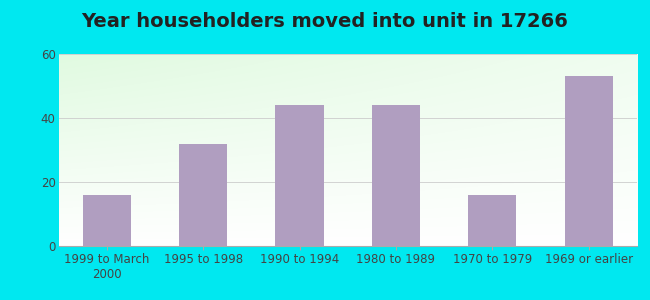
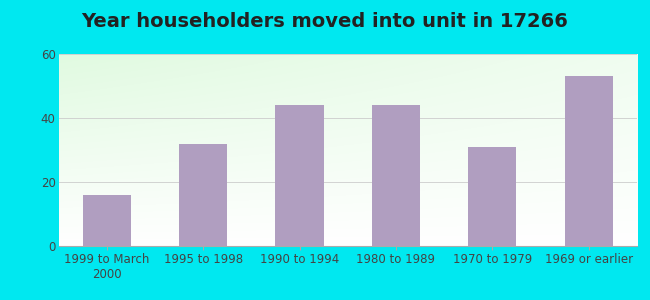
1970 to 1979: 16 -> 31
